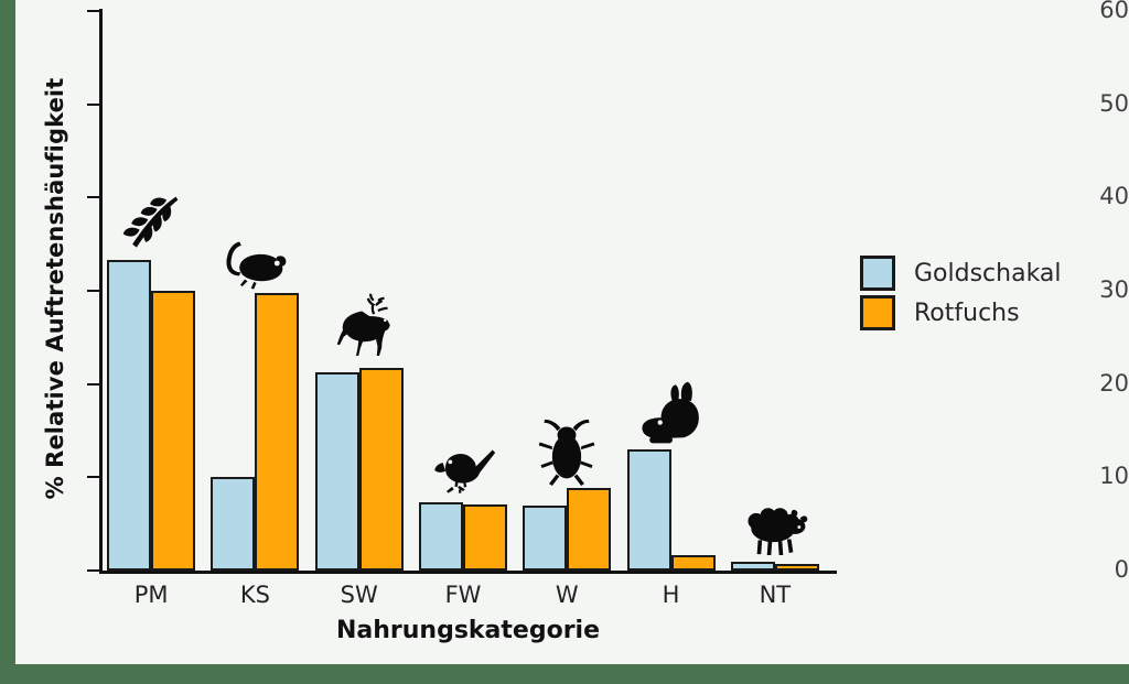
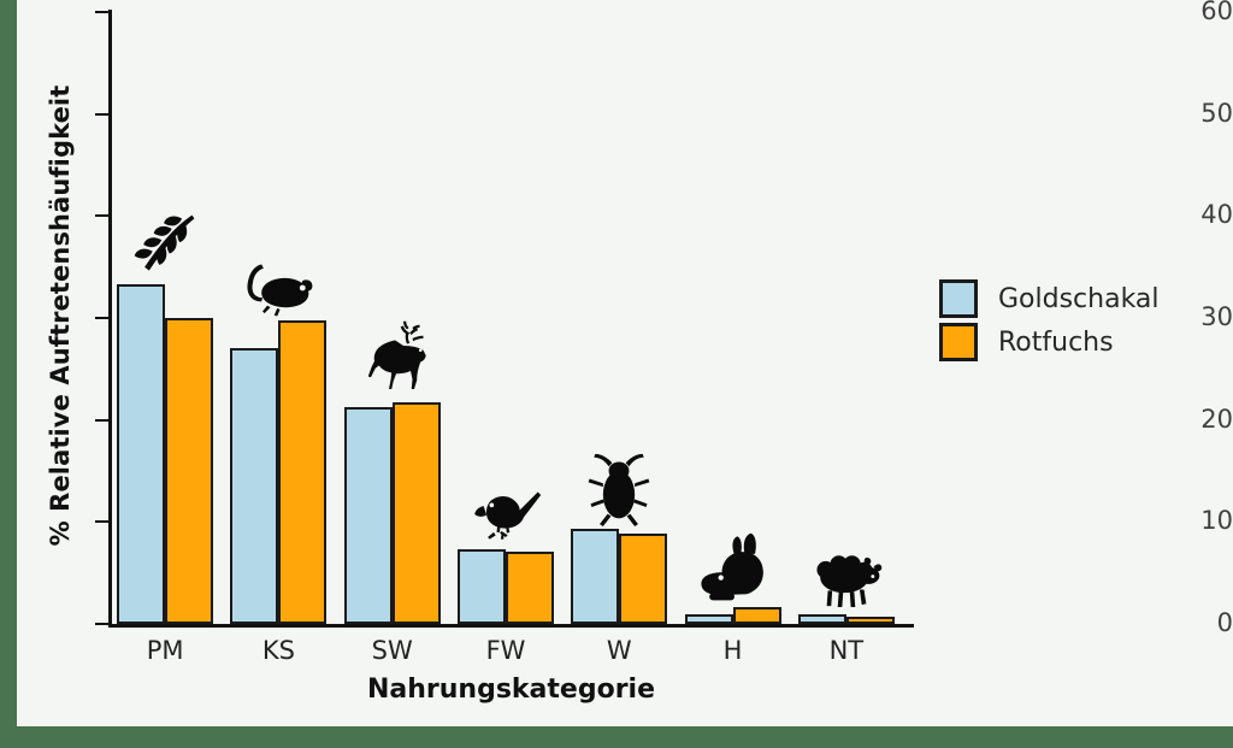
Goldschakal/KS: 10 -> 27
Goldschakal/W: 7 -> 9
Goldschakal/H: 13 -> 1
